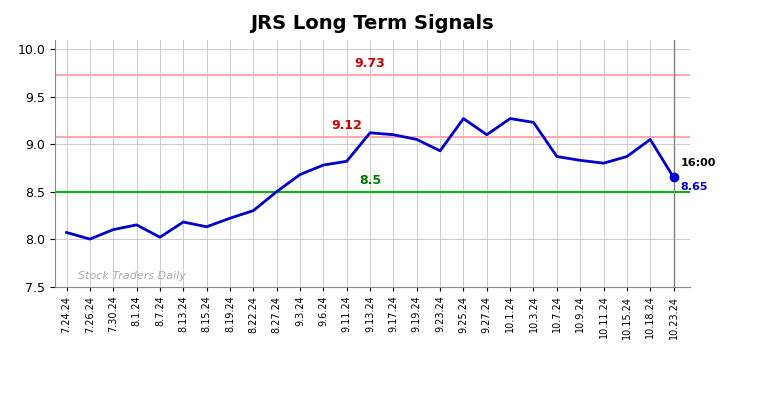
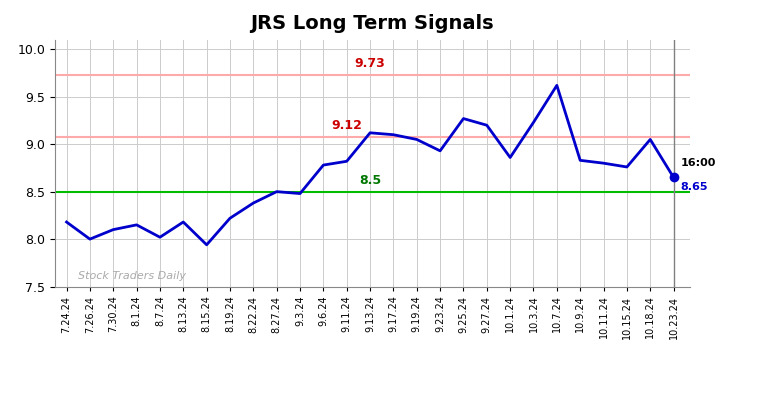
7.24.24: 8.07 -> 8.18
8.15.24: 8.13 -> 7.94
8.22.24: 8.30 -> 8.38
9.3.24: 8.68 -> 8.48
9.27.24: 9.10 -> 9.20
10.1.24: 9.27 -> 8.86
10.7.24: 8.87 -> 9.62
10.15.24: 8.87 -> 8.76
